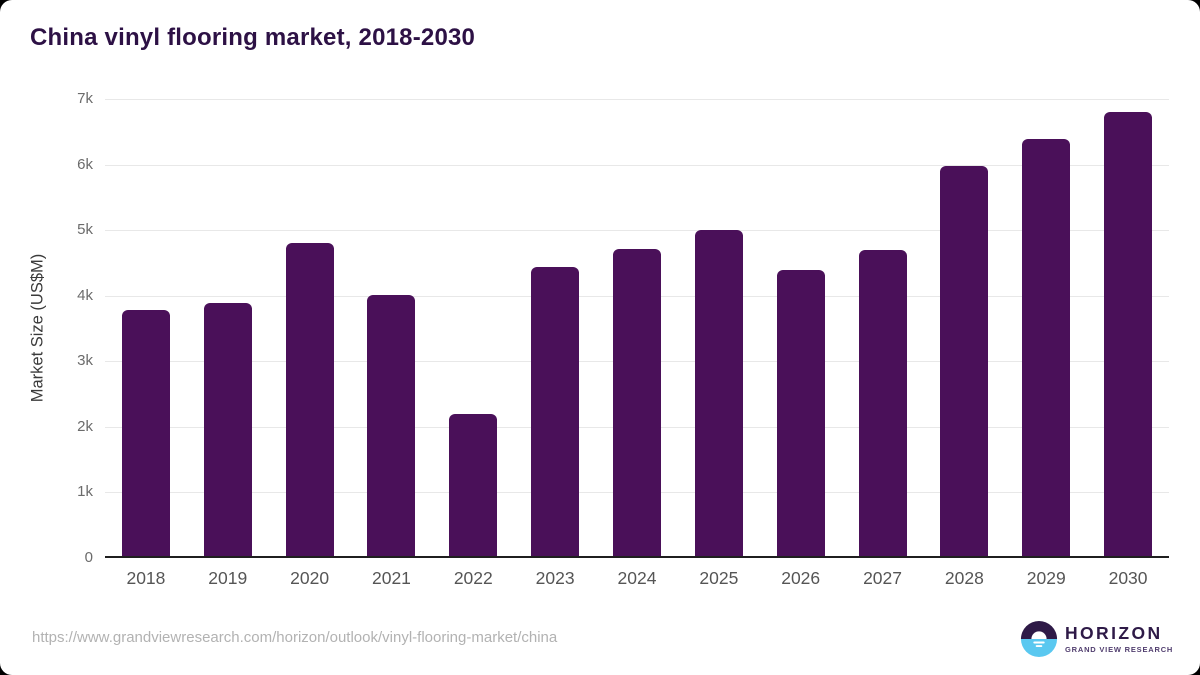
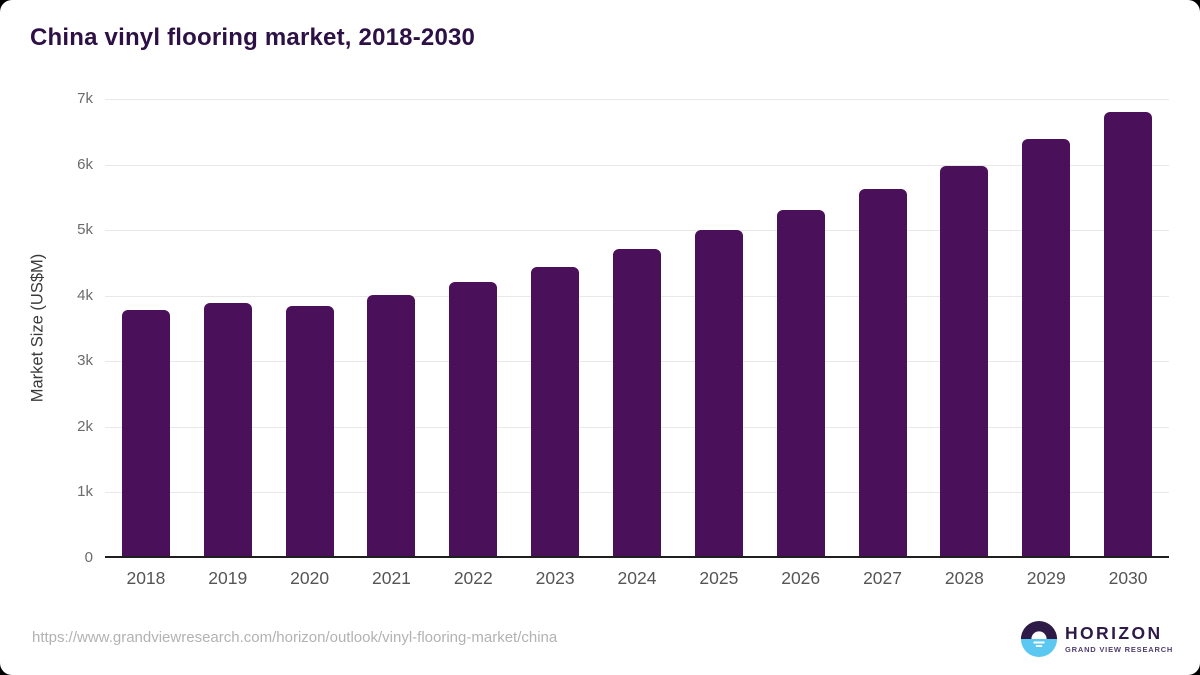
2020: 4.8k -> 3.8k
2022: 2.2k -> 4.2k
2026: 4.4k -> 5.3k
2027: 4.7k -> 5.6k
